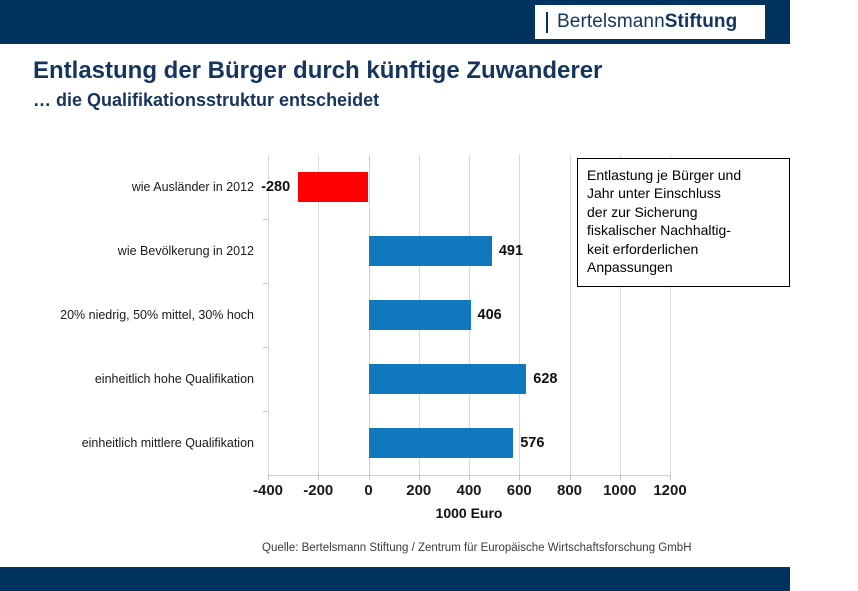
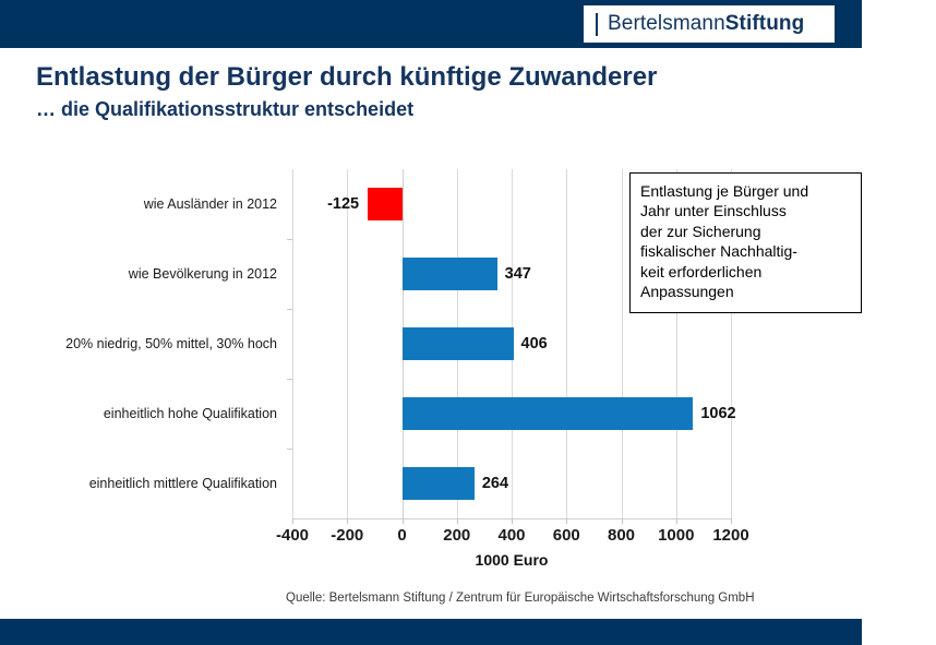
wie Ausländer in 2012: -280 -> -125
wie Bevölkerung in 2012: 491 -> 347
einheitlich hohe Qualifikation: 628 -> 1062
einheitlich mittlere Qualifikation: 576 -> 264
